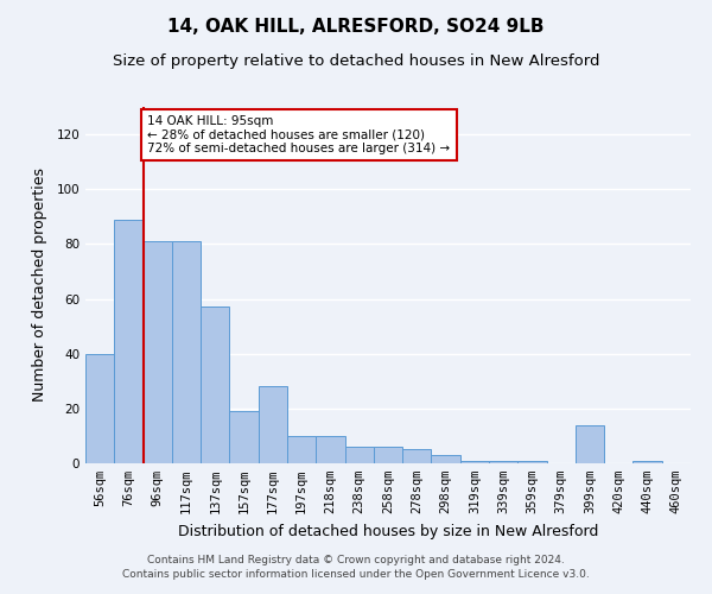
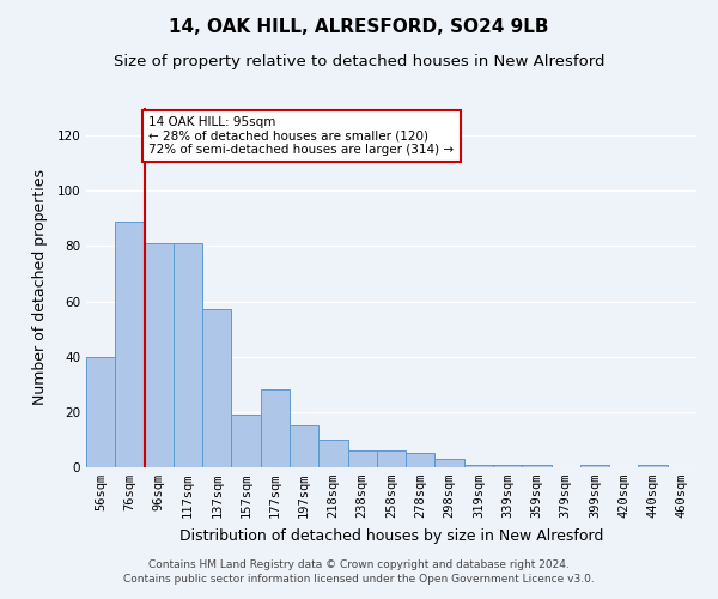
197sqm: 10 -> 15
399sqm: 14 -> 1
